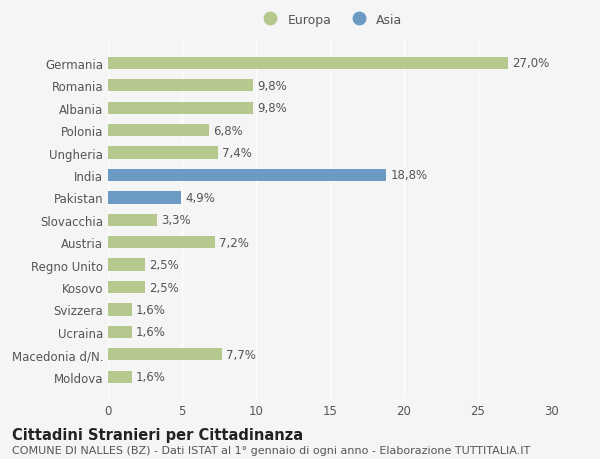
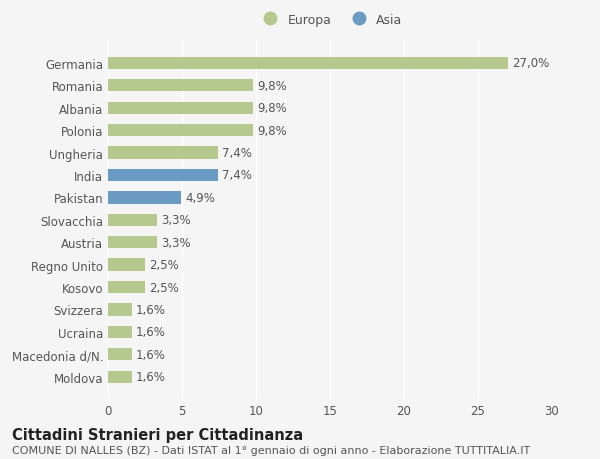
Polonia: 6,8% -> 9,8%
India: 18,8% -> 7,4%
Austria: 7,2% -> 3,3%
Macedonia d/N.: 7,7% -> 1,6%
